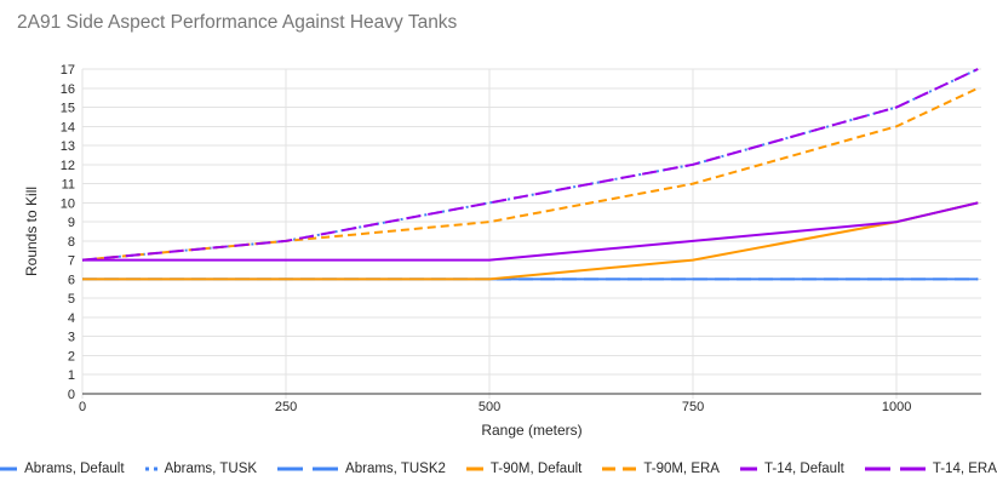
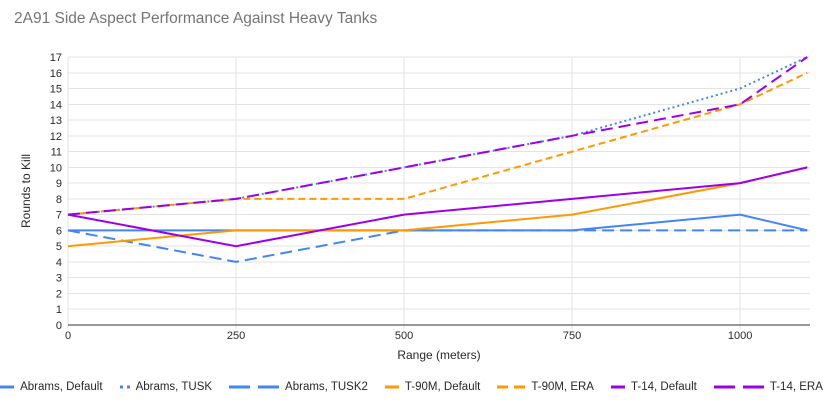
T-90M, Default/0: 6 -> 5
Abrams, TUSK2/250: 6 -> 4
T-14, Default/250: 7 -> 5
T-90M, ERA/500: 9 -> 8
Abrams, Default/1000: 6 -> 7
T-14, ERA/1000: 15 -> 14
